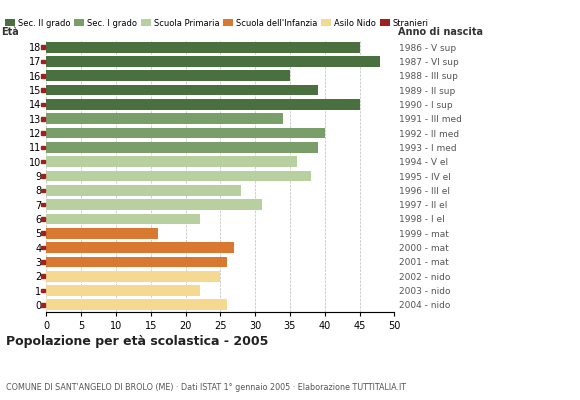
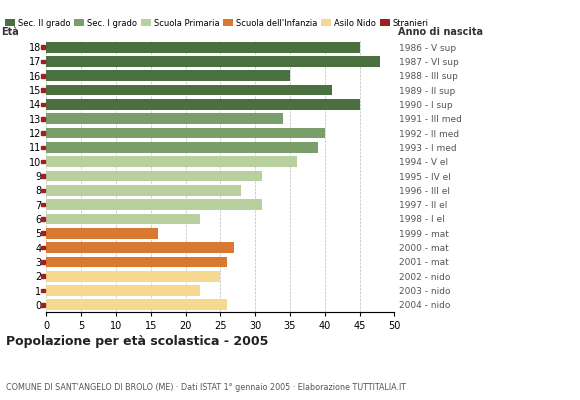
15: 39 -> 41
9: 38 -> 31
